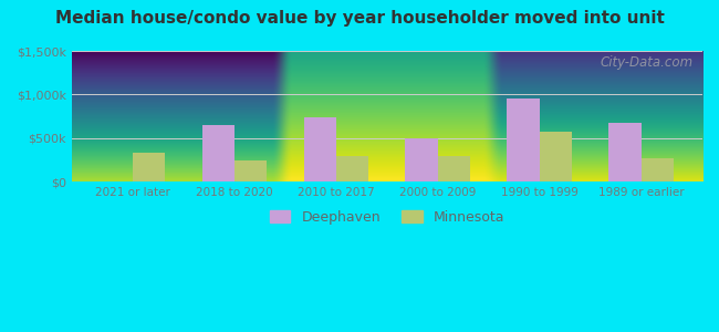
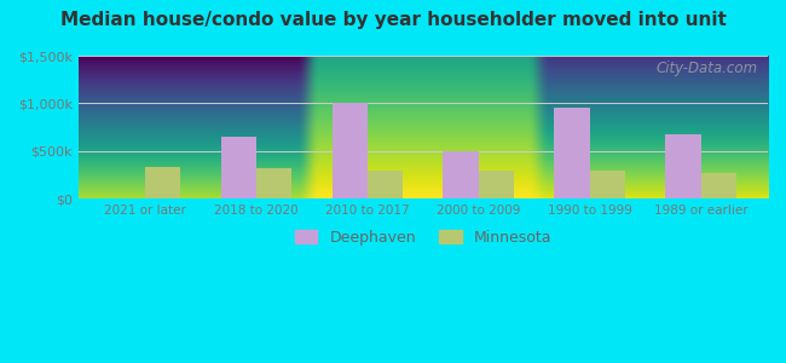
Minnesota/2018 to 2020: $240k -> $320k
Deephaven/2010 to 2017: $740k -> $1,000k
Minnesota/1990 to 1999: $580k -> $300k
